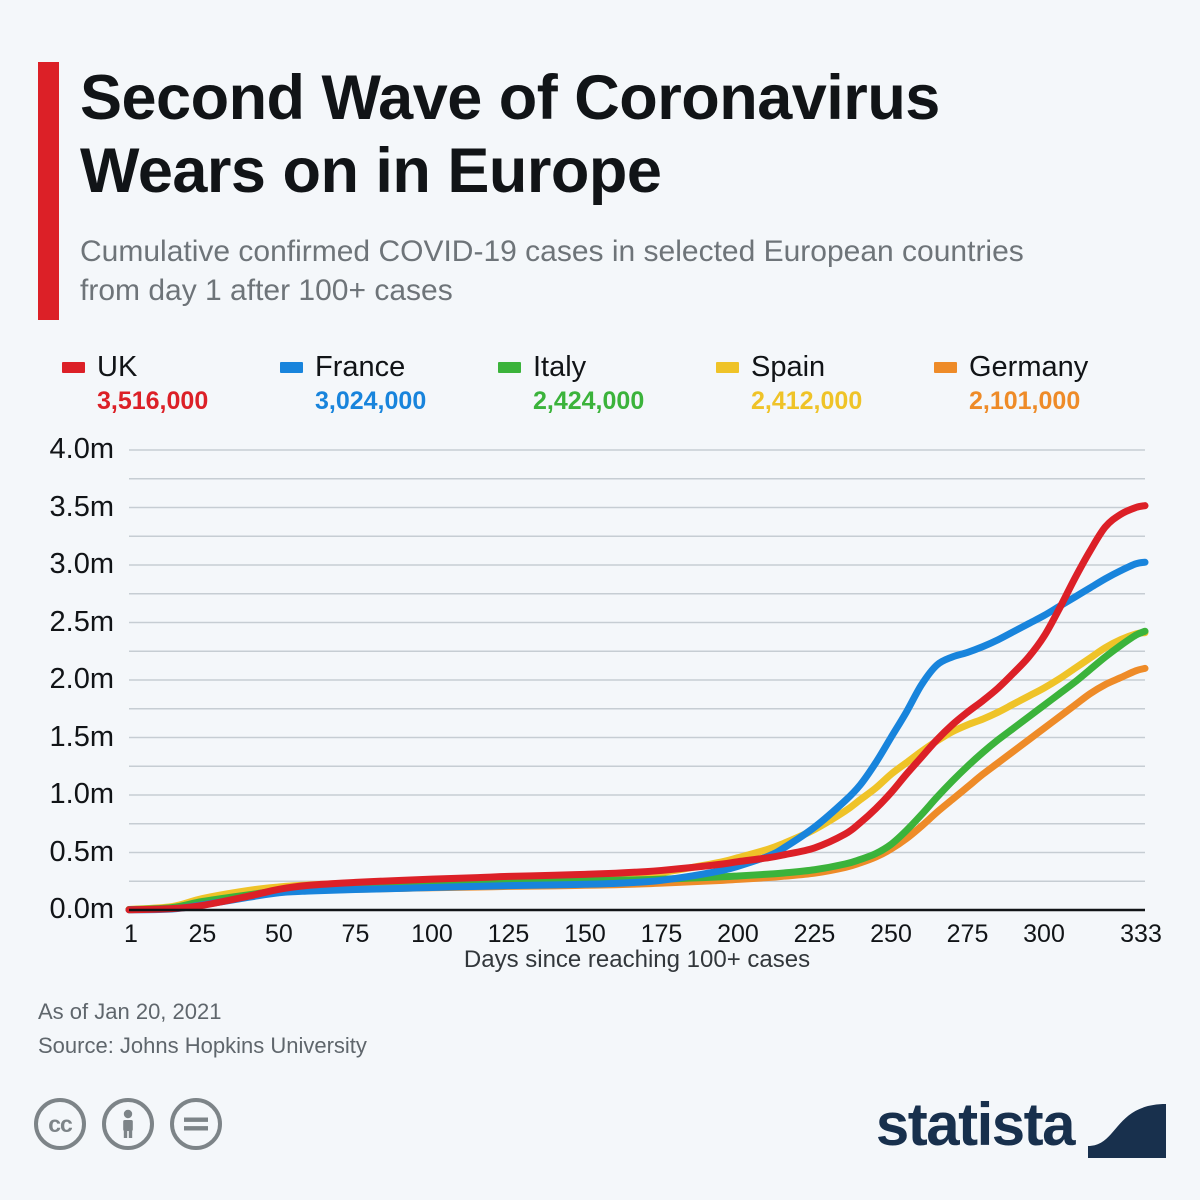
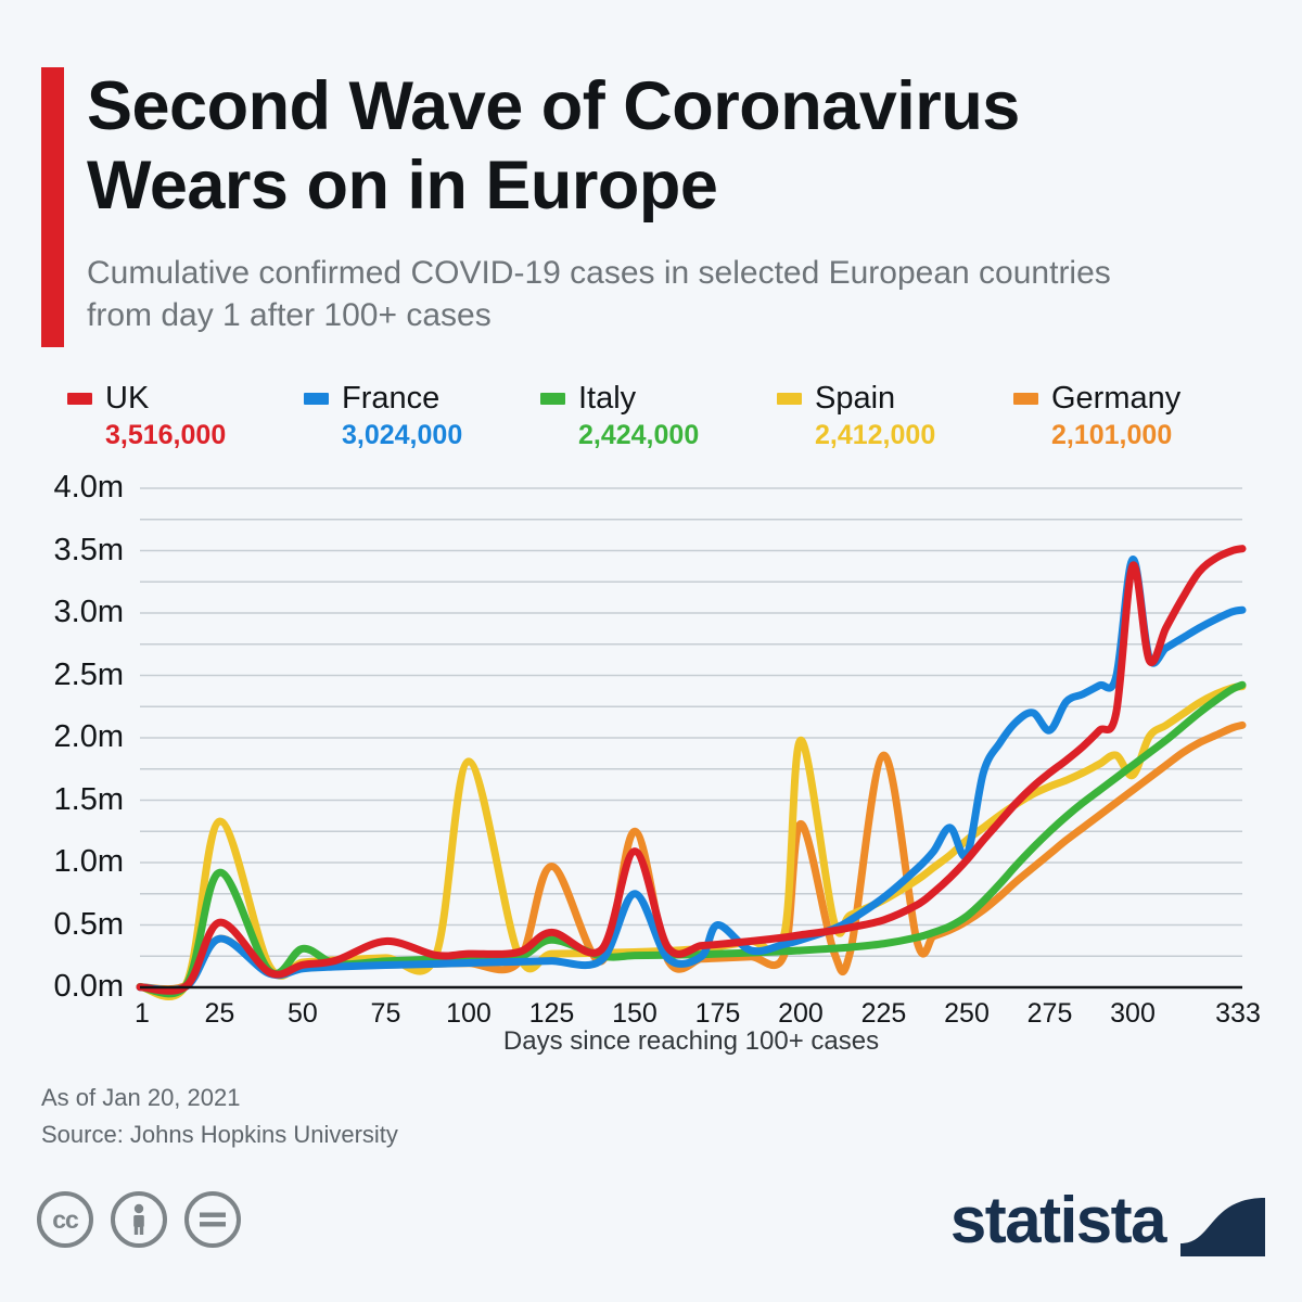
UK/25: 0.04m -> 0.52m
France/25: 0.04m -> 0.39m
Italy/25: 0.07m -> 0.92m
Spain/25: 0.10m -> 1.33m
Germany/25: 0.06m -> 0.39m
Italy/50: 0.17m -> 0.31m
UK/75: 0.24m -> 0.37m
Spain/100: 0.25m -> 1.81m
UK/125: 0.29m -> 0.44m
Italy/125: 0.25m -> 0.38m
Germany/125: 0.20m -> 0.97m
UK/150: 0.31m -> 1.09m
France/150: 0.22m -> 0.75m
Germany/150: 0.22m -> 1.25m
France/175: 0.26m -> 0.50m
Spain/200: 0.46m -> 1.98m
Germany/200: 0.27m -> 1.31m
Germany/225: 0.32m -> 1.86m
France/250: 1.50m -> 1.06m
France/275: 2.24m -> 2.06m
UK/300: 2.38m -> 3.38m
France/300: 2.56m -> 3.43m
Spain/300: 1.93m -> 1.70m
